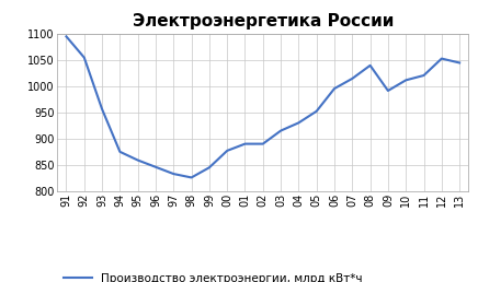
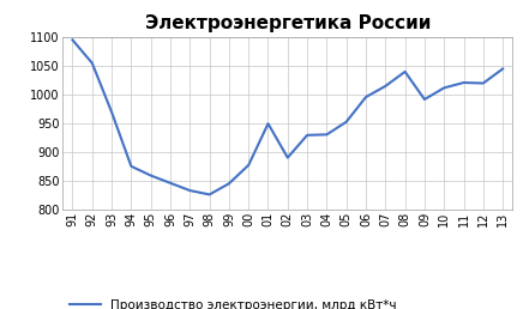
93: 957 -> 970
01: 891 -> 950
03: 916 -> 930
12: 1053 -> 1020
